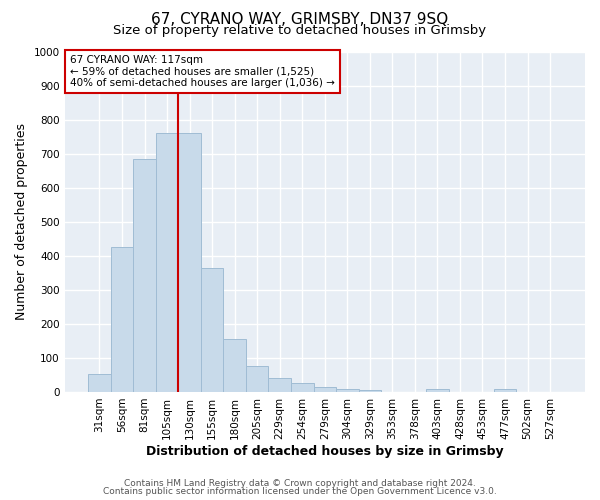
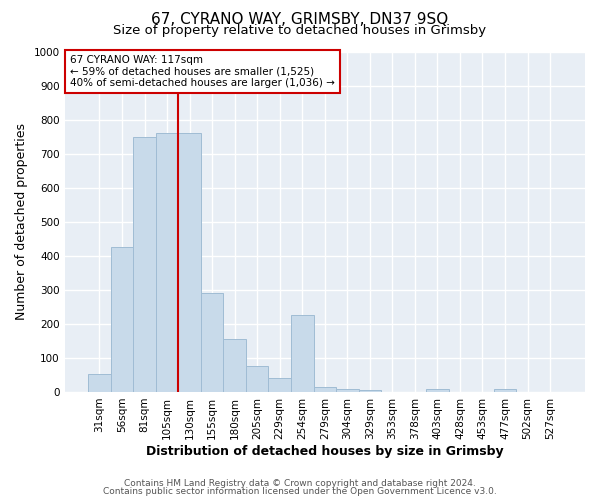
81sqm: 685 -> 750
155sqm: 365 -> 290
254sqm: 27 -> 225
